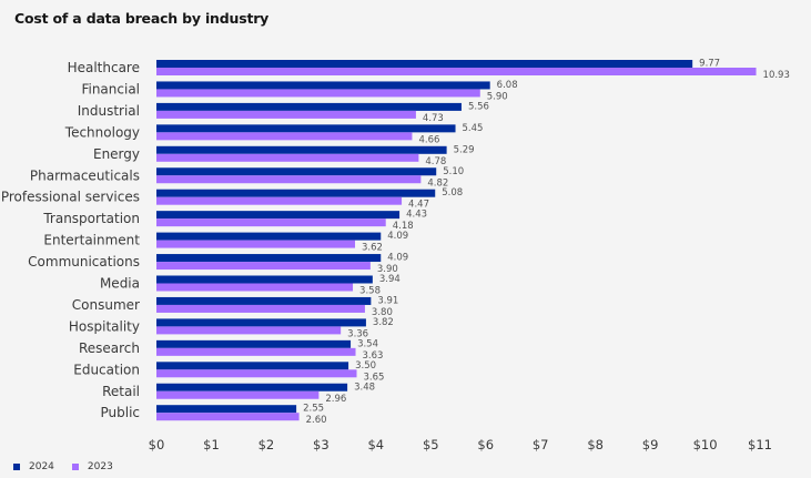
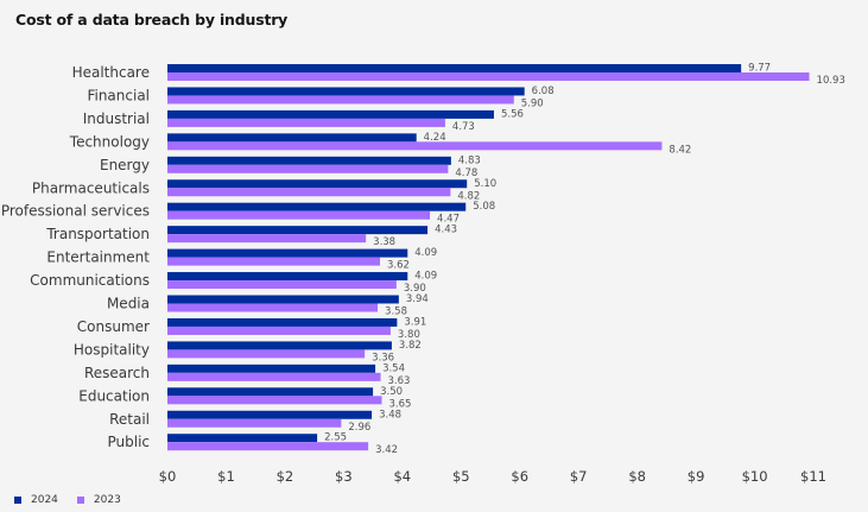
2024/Technology: 5.45 -> 4.24
2023/Technology: 4.66 -> 8.42
2024/Energy: 5.29 -> 4.83
2023/Transportation: 4.18 -> 3.38
2023/Public: 2.60 -> 3.42
